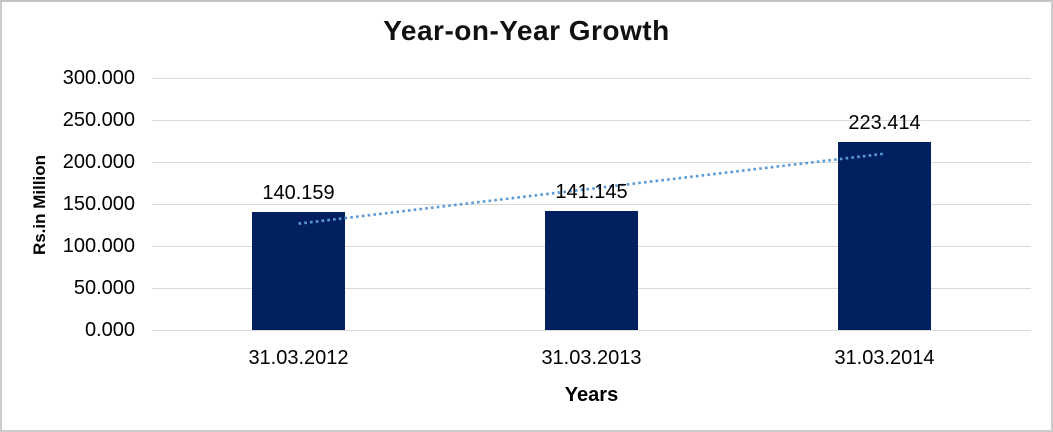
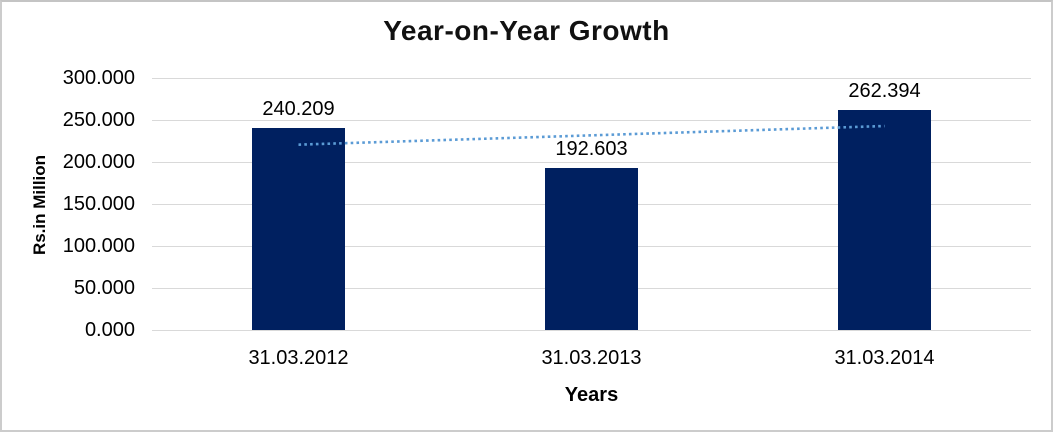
31.03.2012: 140.159 -> 240.209
31.03.2013: 141.145 -> 192.603
31.03.2014: 223.414 -> 262.394
